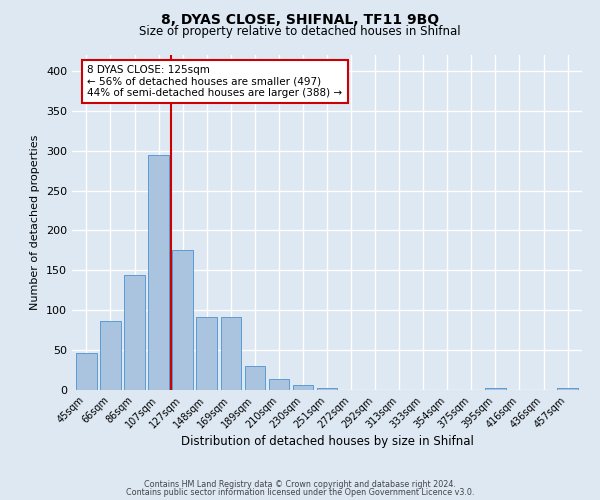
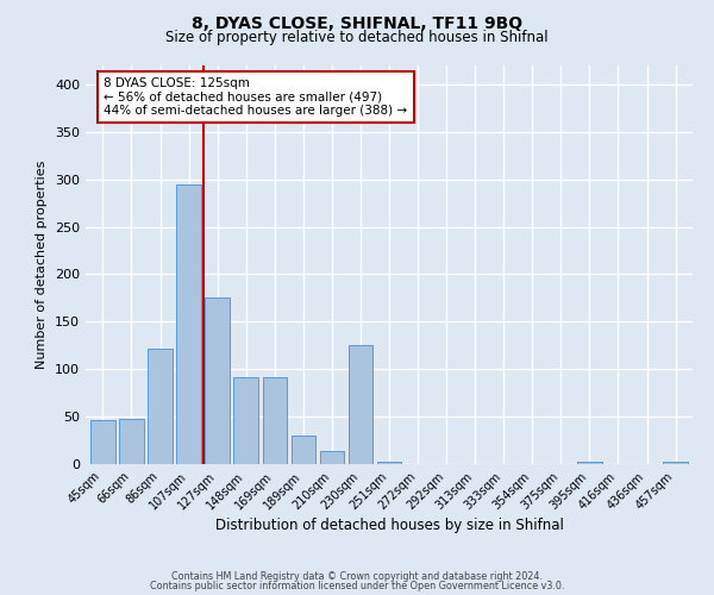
66sqm: 86 -> 48
86sqm: 144 -> 122
230sqm: 6 -> 126
